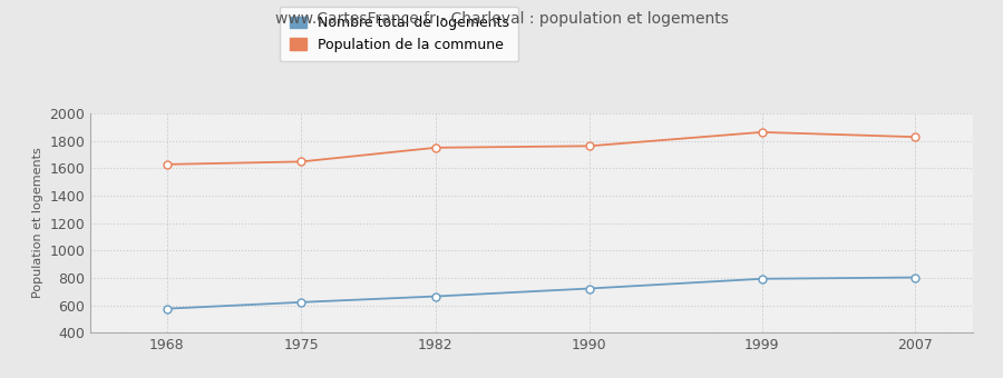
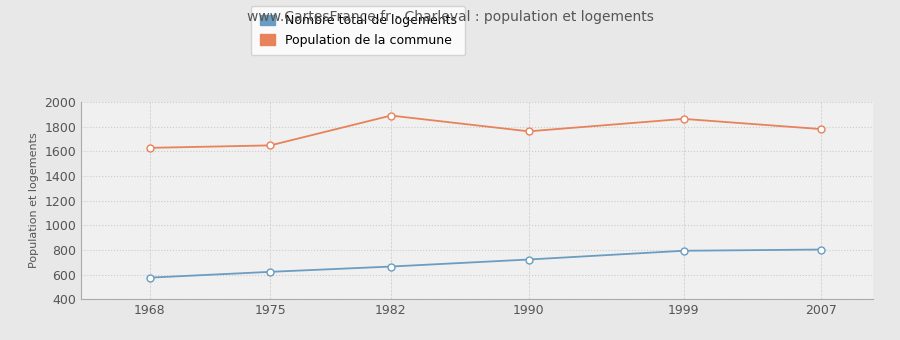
Population de la commune/1982: 1750 -> 1890
Population de la commune/2007: 1830 -> 1780
